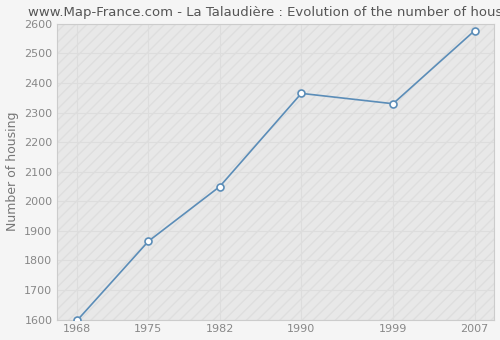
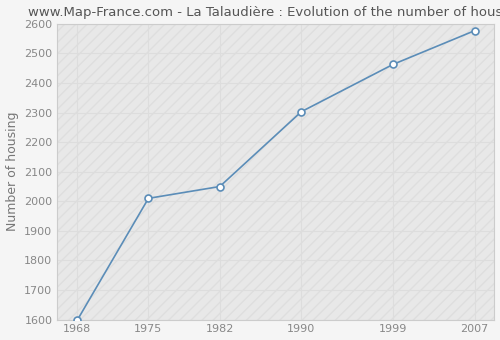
1975: 1865 -> 2010
1990: 2365 -> 2303
1999: 2330 -> 2463
